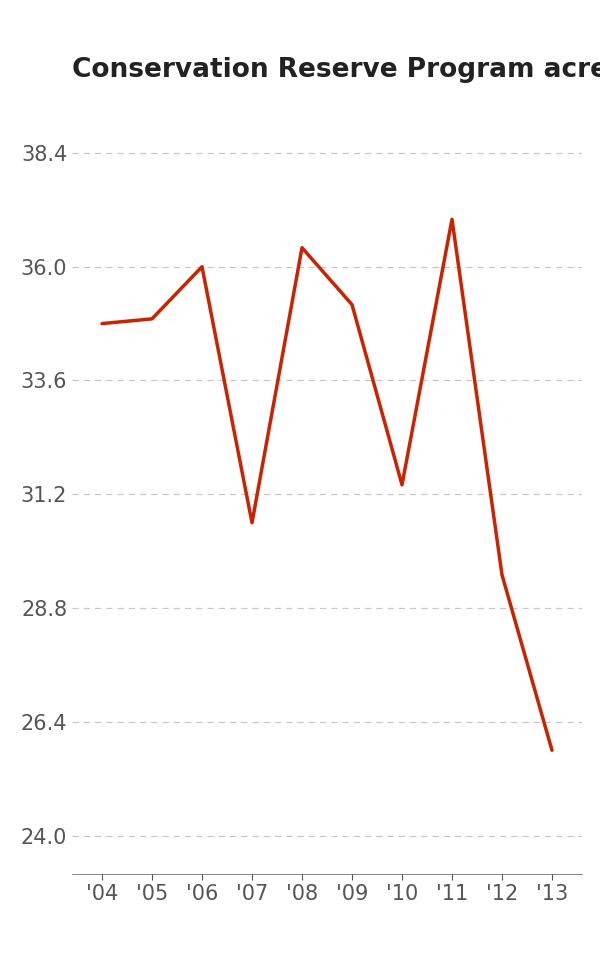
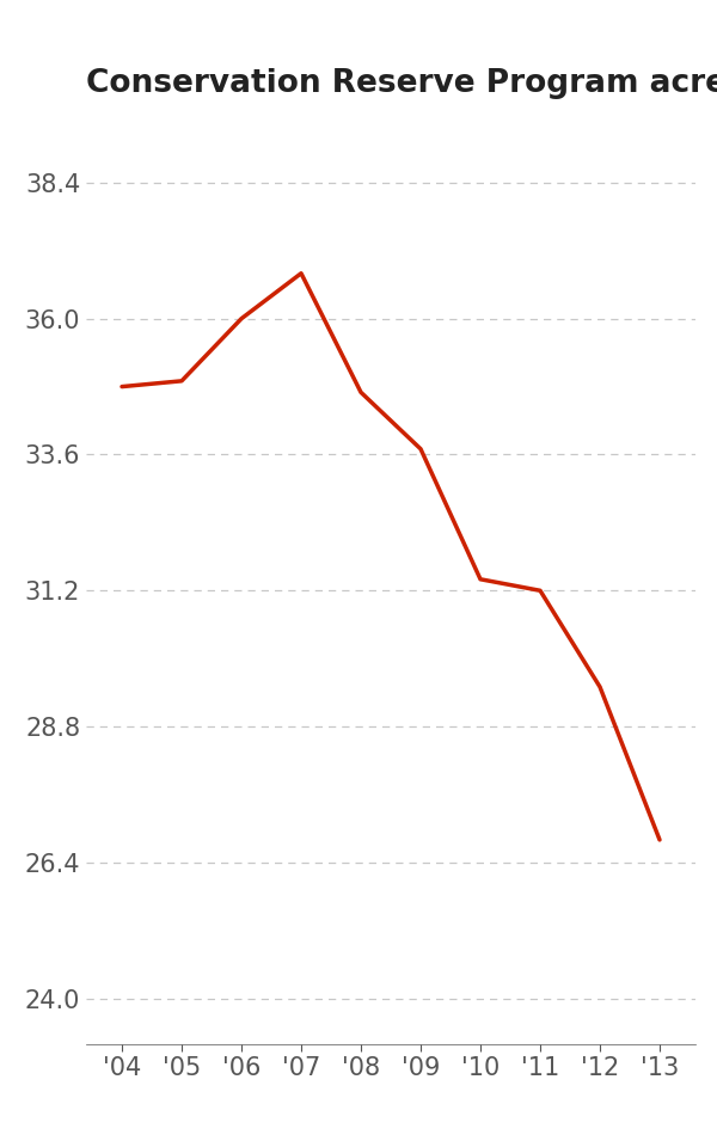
'07: 30.6 -> 36.8
'08: 36.4 -> 34.7
'09: 35.2 -> 33.7
'11: 37.0 -> 31.2
'13: 25.8 -> 26.8
